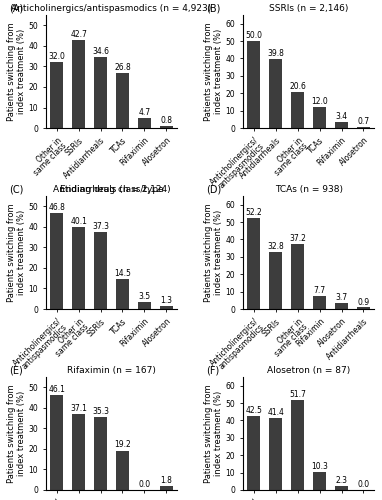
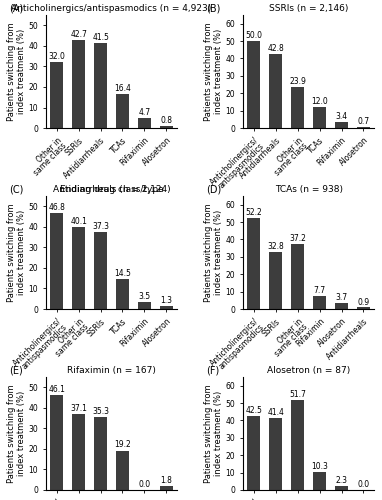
Anticholinergics/antispasmodics (n = 4,923)/Antidiarrheals: 34.6 -> 41.5
Anticholinergics/antispasmodics (n = 4,923)/TCAs: 26.8 -> 16.4
SSRIs (n = 2,146)/Antidiarrheals: 39.8 -> 42.8
SSRIs (n = 2,146)/Other in same class: 20.6 -> 23.9
